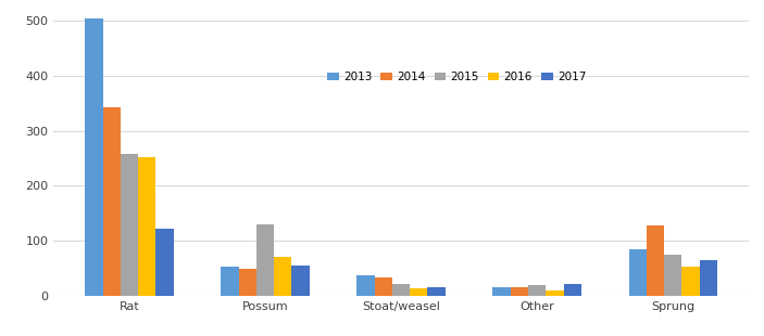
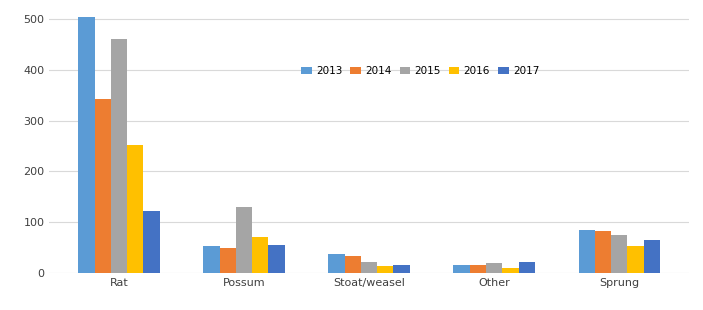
2015/Rat: 258 -> 462
2014/Sprung: 128 -> 82
